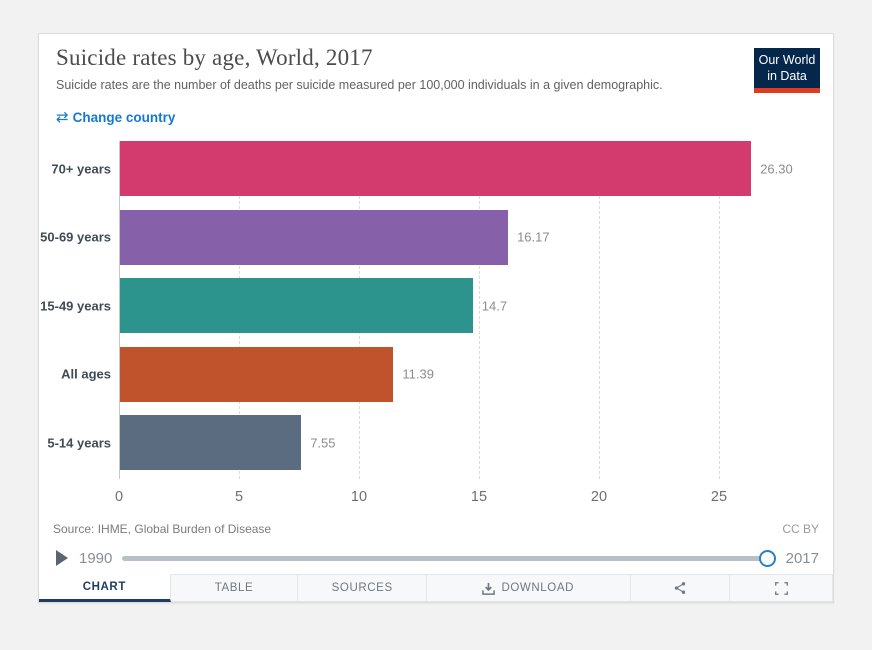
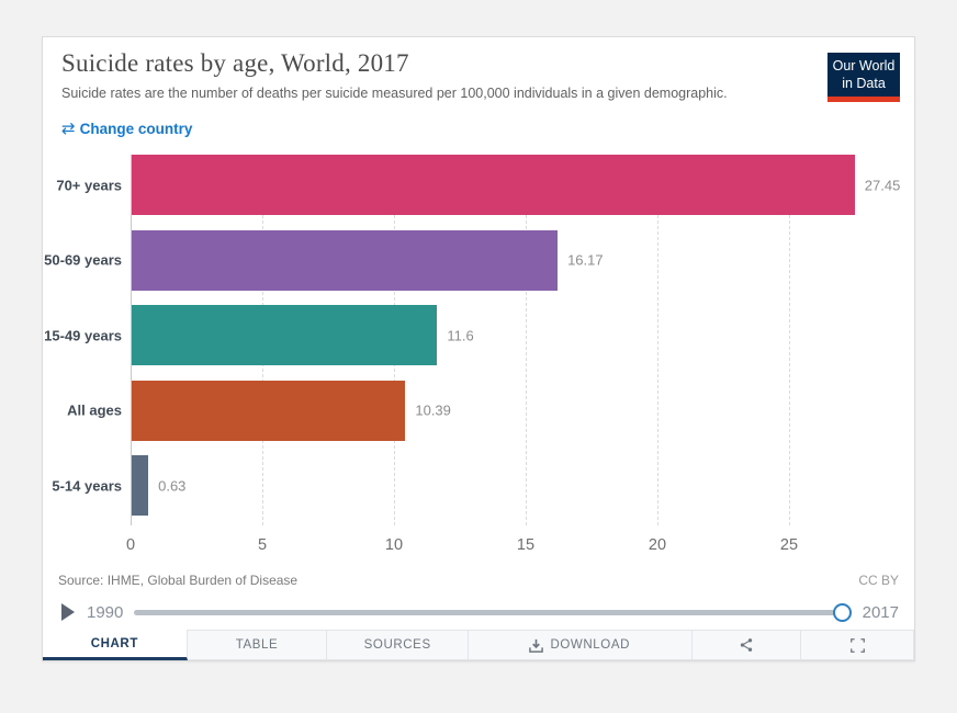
70+ years: 26.30 -> 27.45
15-49 years: 14.7 -> 11.6
All ages: 11.39 -> 10.39
5-14 years: 7.55 -> 0.63
